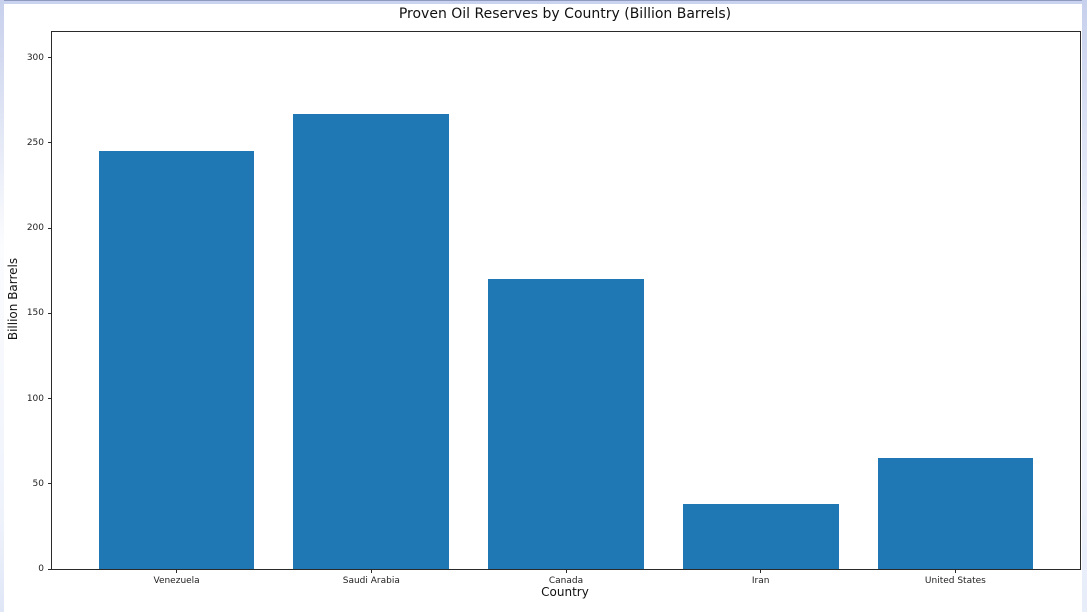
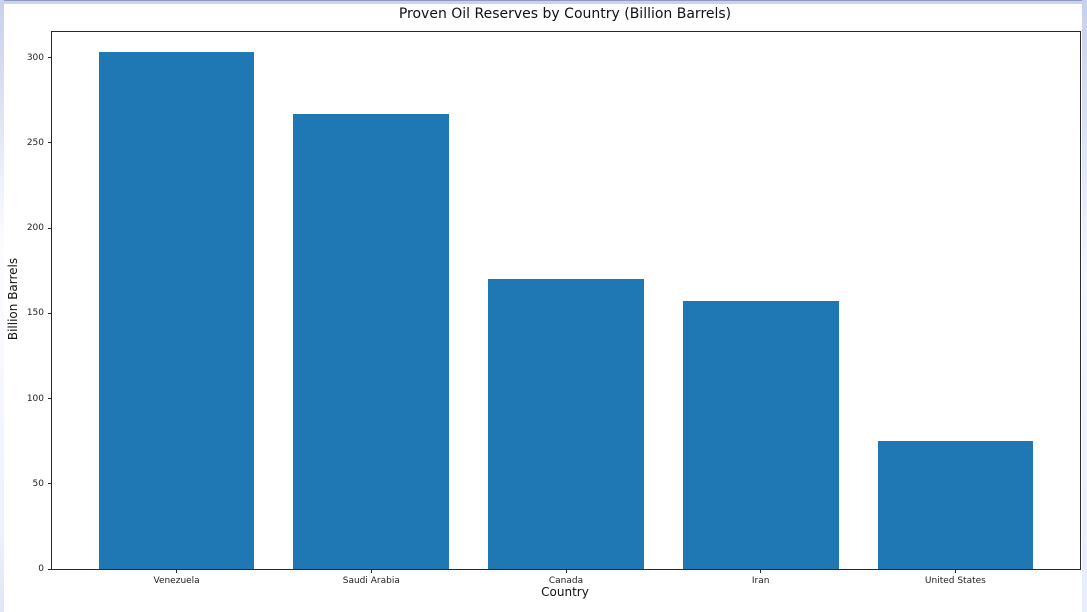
Venezuela: 245 -> 303
Iran: 38 -> 157
United States: 65 -> 75
